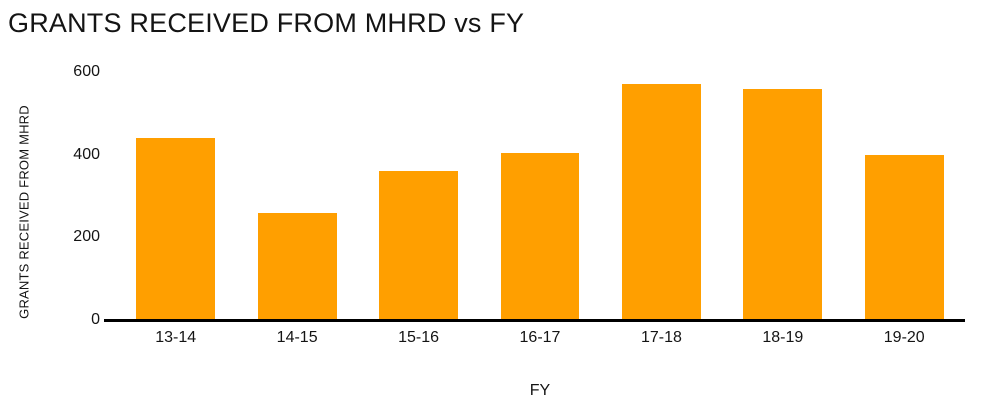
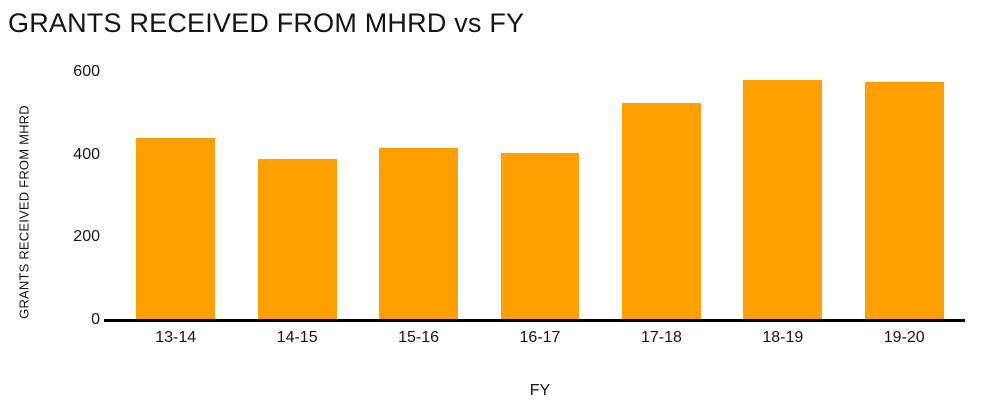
14-15: 260 -> 390
15-16: 360 -> 420
17-18: 570 -> 520
18-19: 560 -> 580
19-20: 400 -> 580
